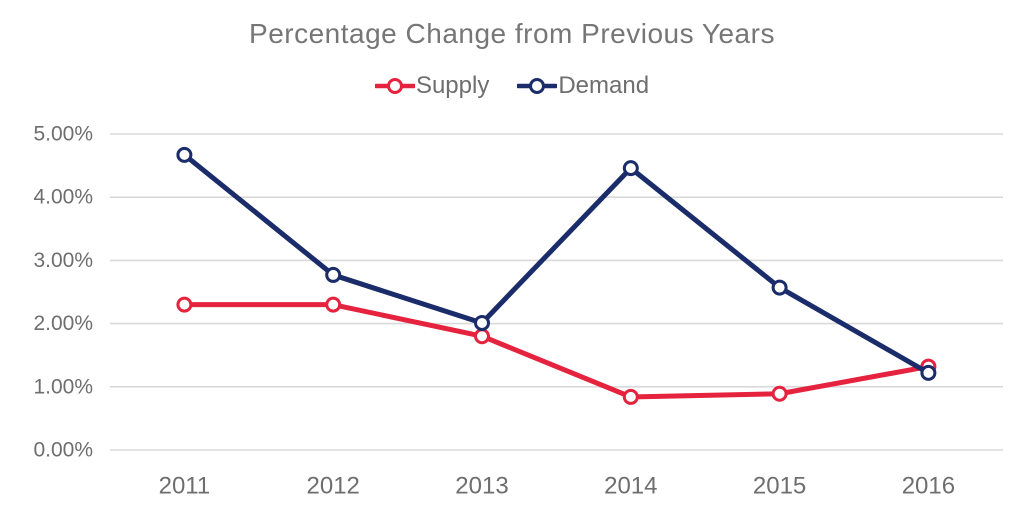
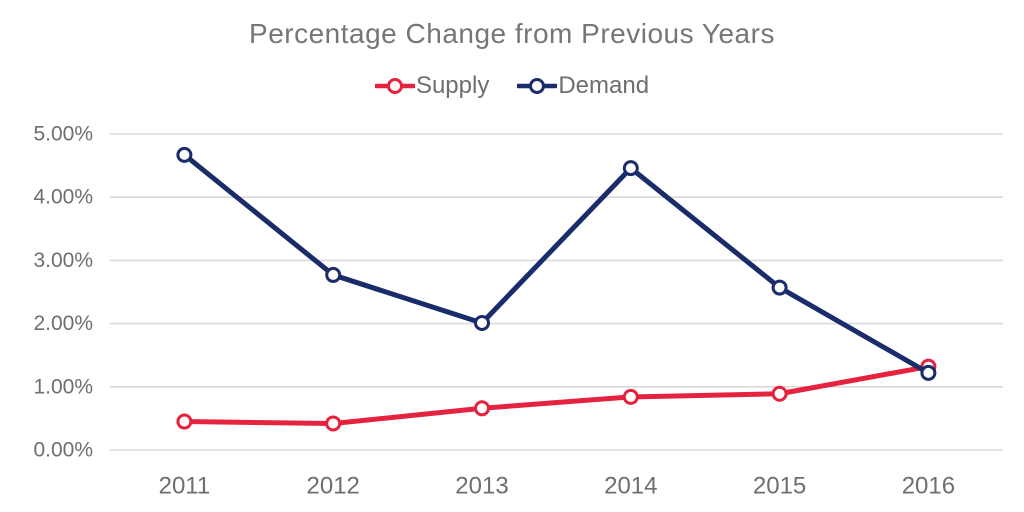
Supply/2011: 2.3% -> 0.5%
Supply/2012: 2.3% -> 0.4%
Supply/2013: 1.8% -> 0.7%
